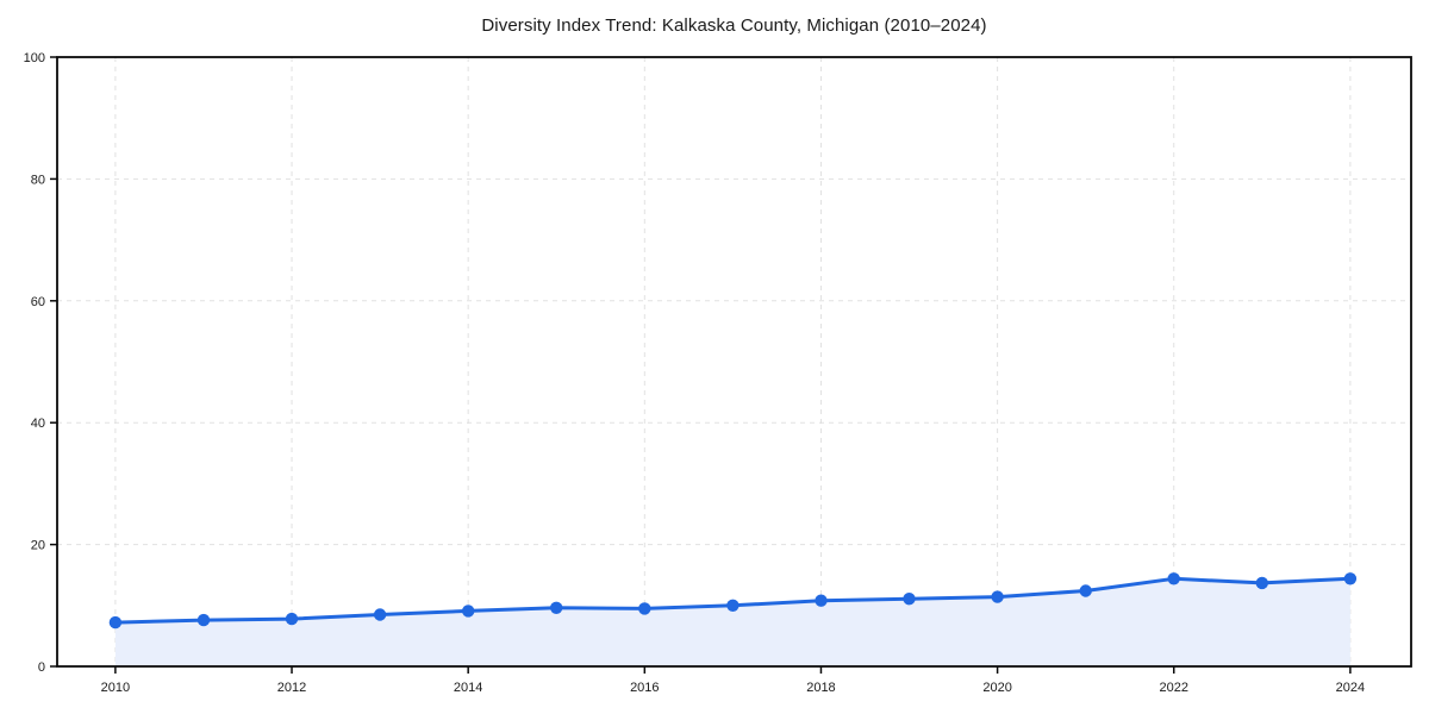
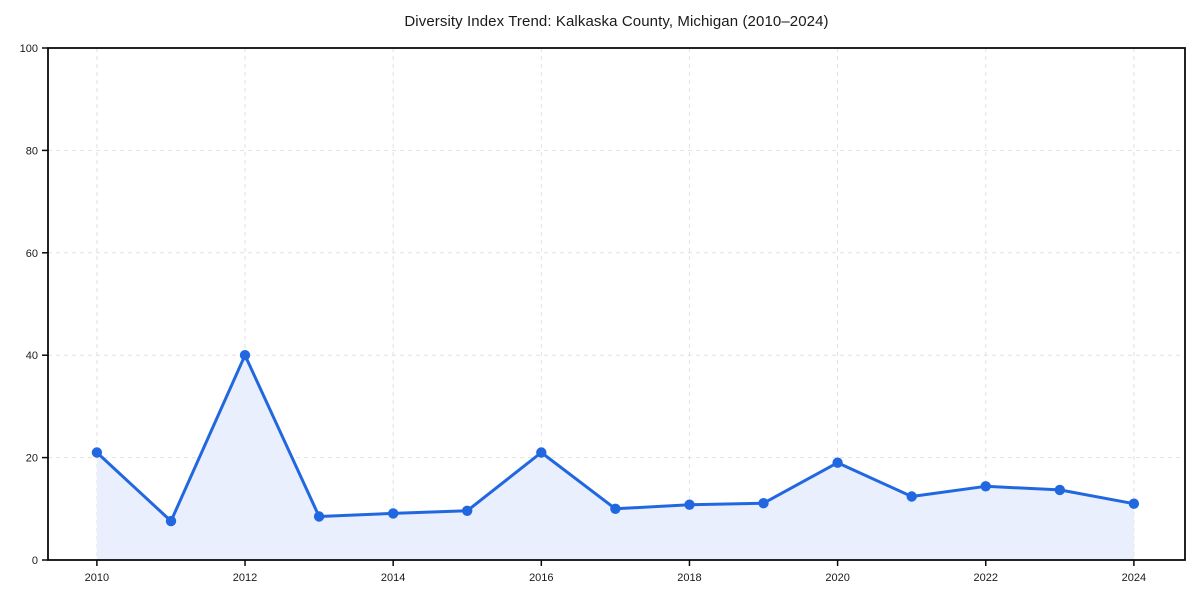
2010: 7 -> 21
2012: 8 -> 40
2016: 10 -> 21
2020: 11 -> 19
2024: 14 -> 11
